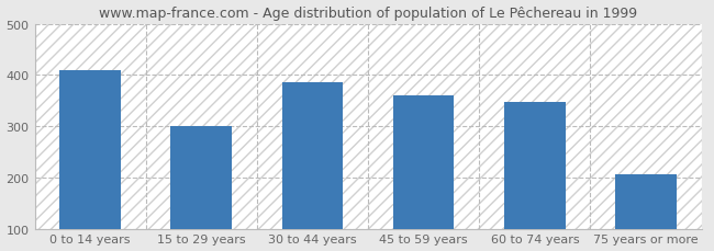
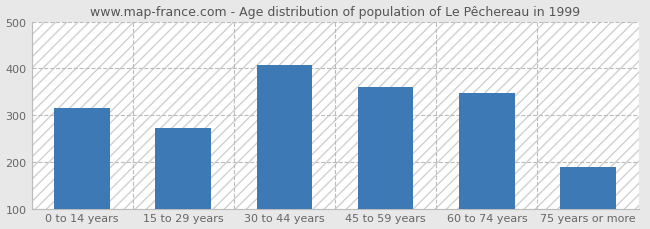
0 to 14 years: 410 -> 315
15 to 29 years: 300 -> 272
30 to 44 years: 385 -> 408
75 years or more: 205 -> 188
